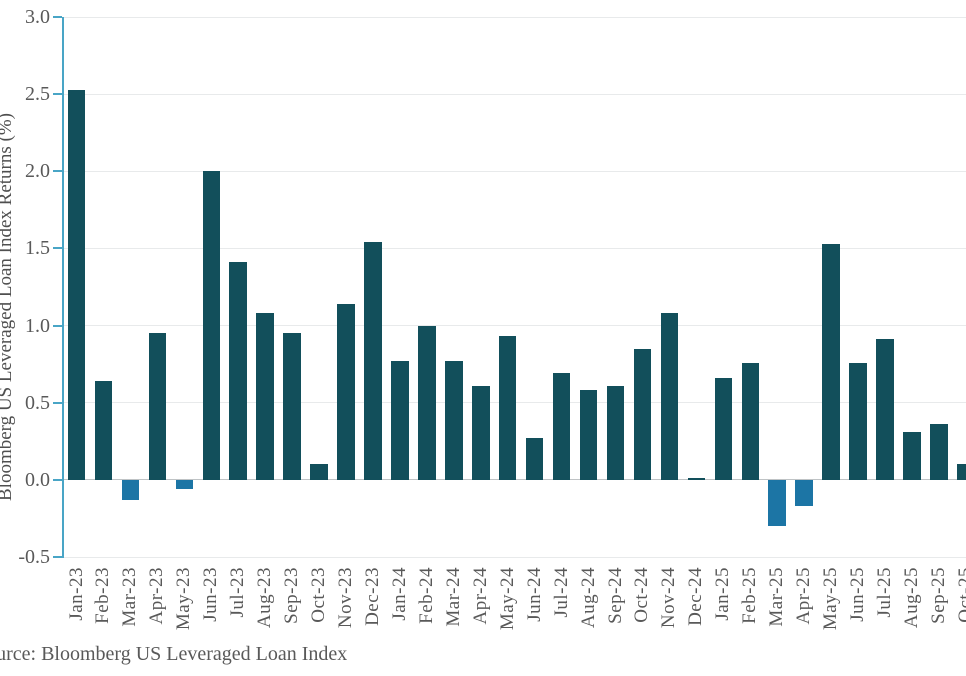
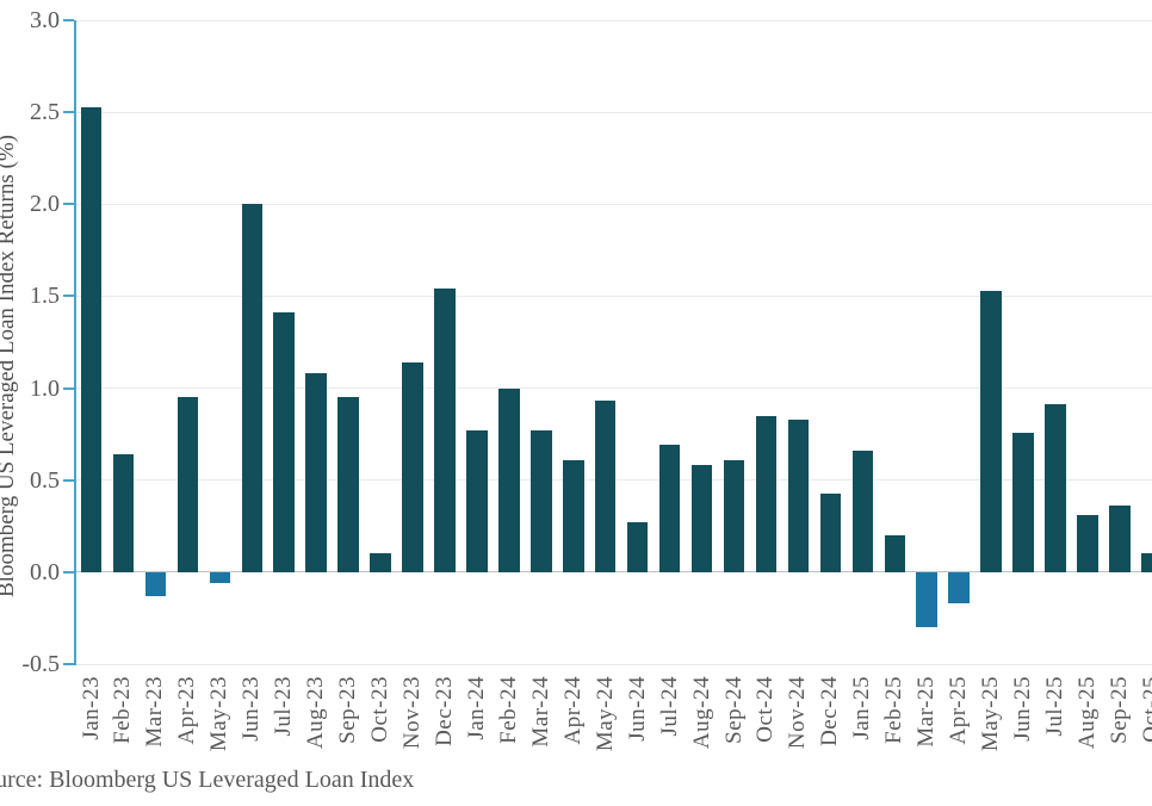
Nov-24: 1.08 -> 0.83
Dec-24: 0.01 -> 0.43
Feb-25: 0.76 -> 0.20
